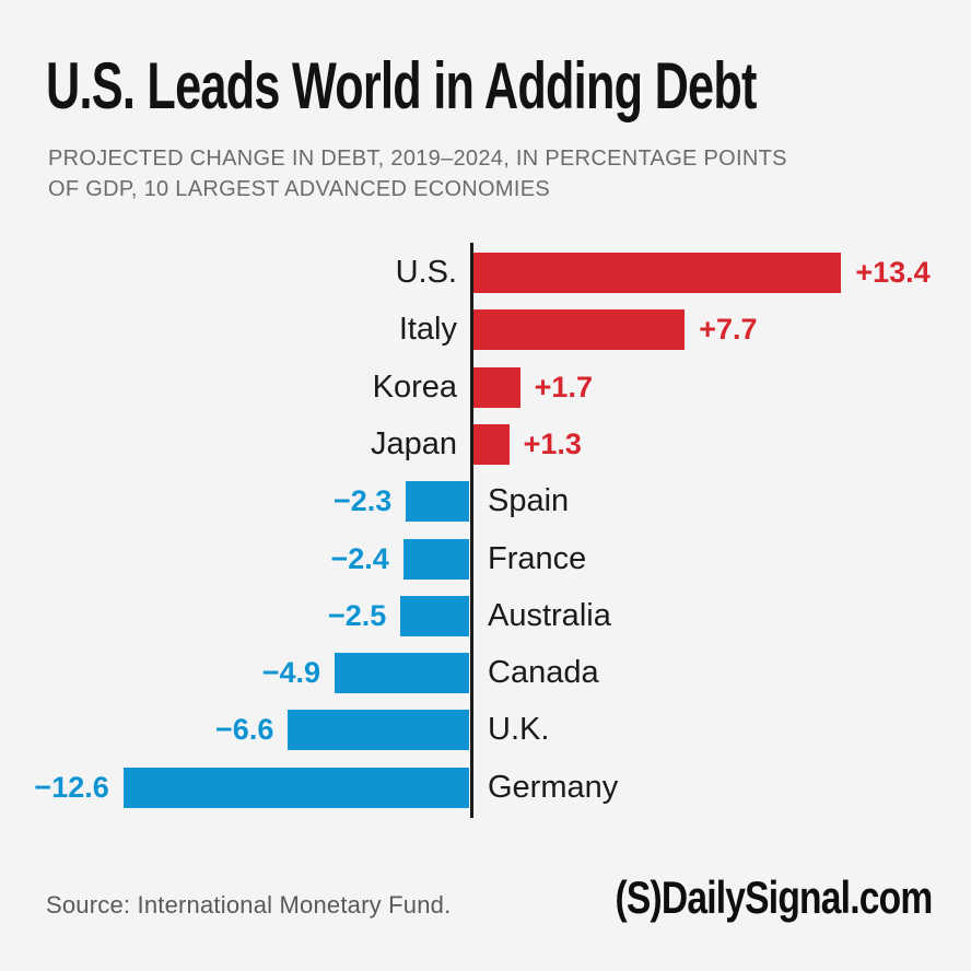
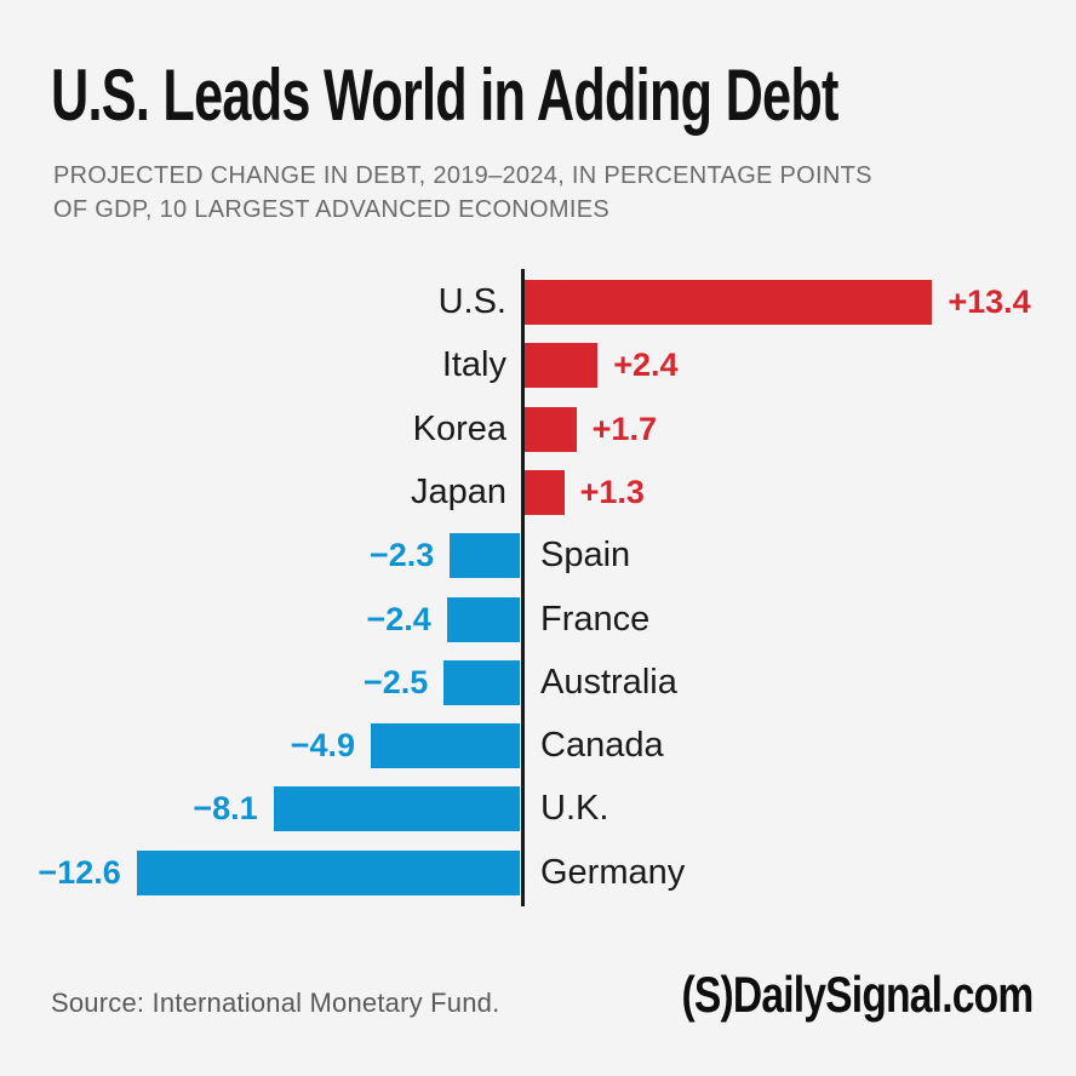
Italy: +7.7 -> +2.4
U.K.: −6.6 -> −8.1
